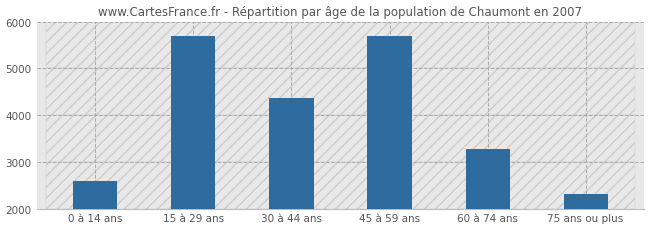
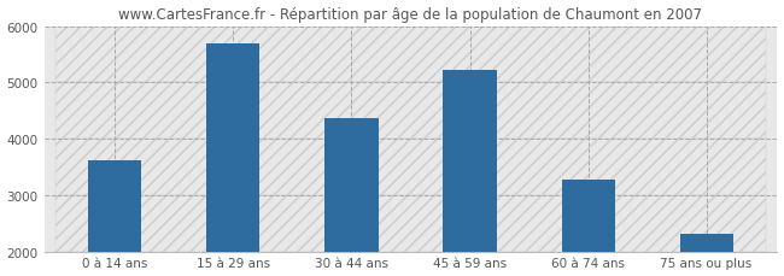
0 à 14 ans: 2600 -> 3620
45 à 59 ans: 5700 -> 5230
